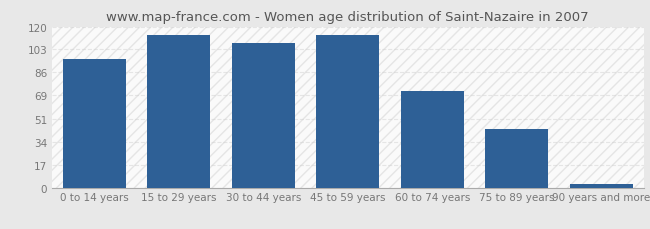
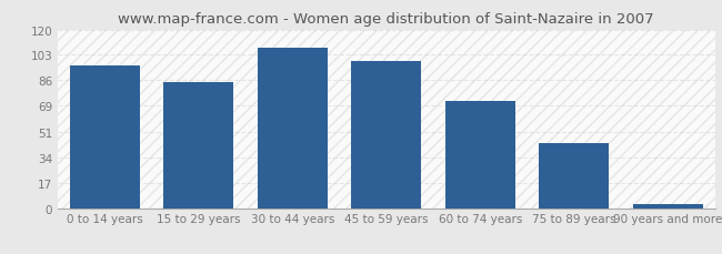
15 to 29 years: 114 -> 85
45 to 59 years: 114 -> 99
